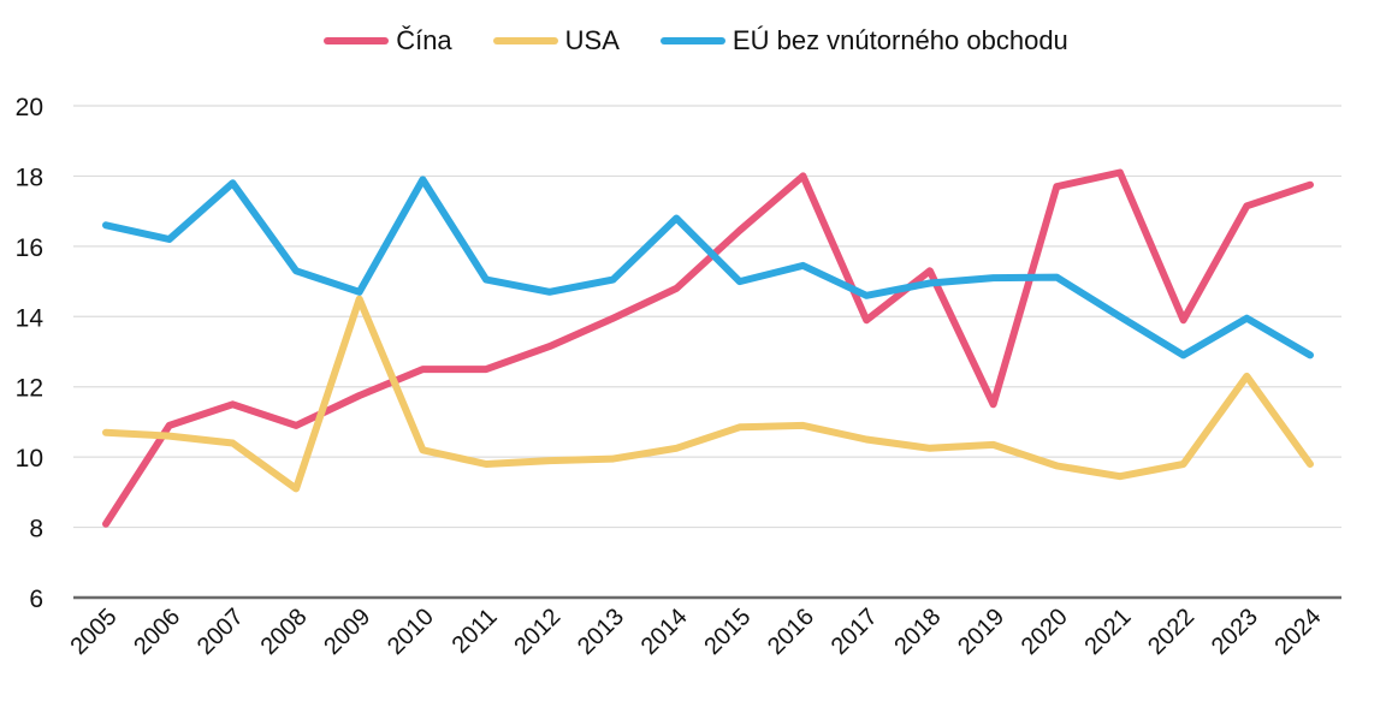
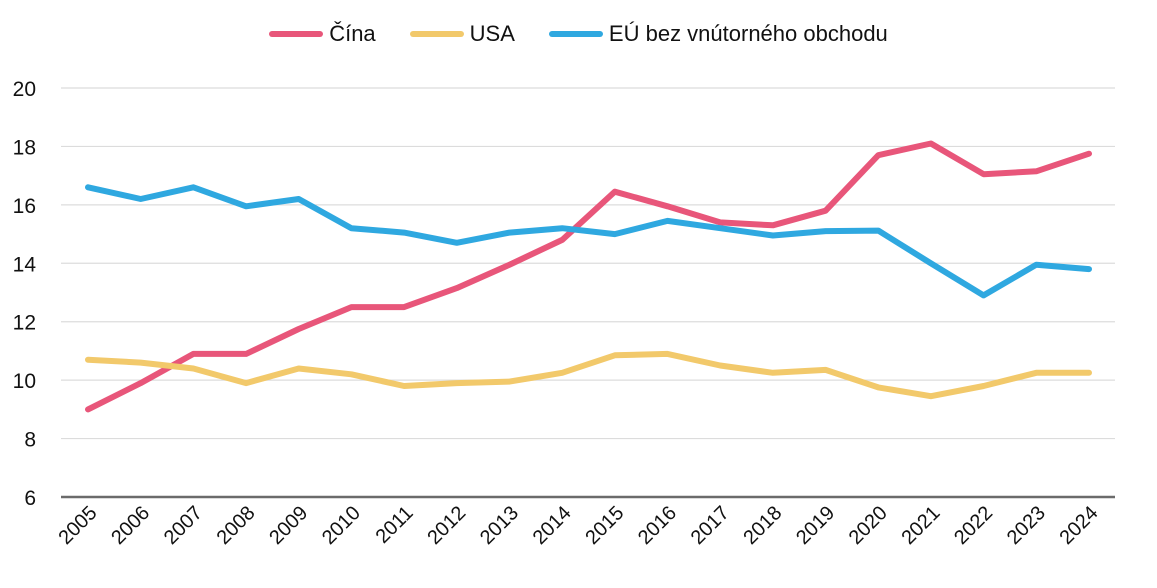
Čína/2005: 8.1 -> 9.0
Čína/2006: 10.9 -> 9.9
Čína/2007: 11.5 -> 10.9
EÚ bez vnútorného obchodu/2007: 17.8 -> 16.6
USA/2008: 9.1 -> 9.9
EÚ bez vnútorného obchodu/2008: 15.3 -> 15.9
USA/2009: 14.5 -> 10.4
EÚ bez vnútorného obchodu/2009: 14.7 -> 16.2
EÚ bez vnútorného obchodu/2010: 17.9 -> 15.2
EÚ bez vnútorného obchodu/2014: 16.8 -> 15.2
Čína/2016: 18.0 -> 15.9
Čína/2017: 13.9 -> 15.4
EÚ bez vnútorného obchodu/2017: 14.6 -> 15.2
Čína/2019: 11.5 -> 15.8
Čína/2022: 13.9 -> 17.1
USA/2023: 12.3 -> 10.2
USA/2024: 9.8 -> 10.2
EÚ bez vnútorného obchodu/2024: 12.9 -> 13.8
